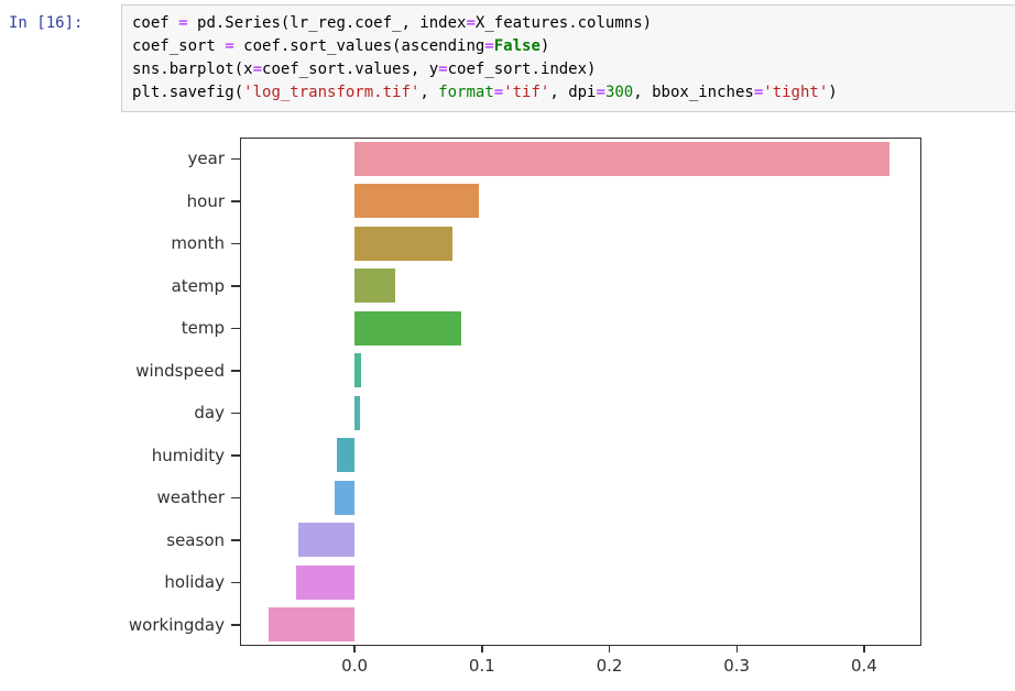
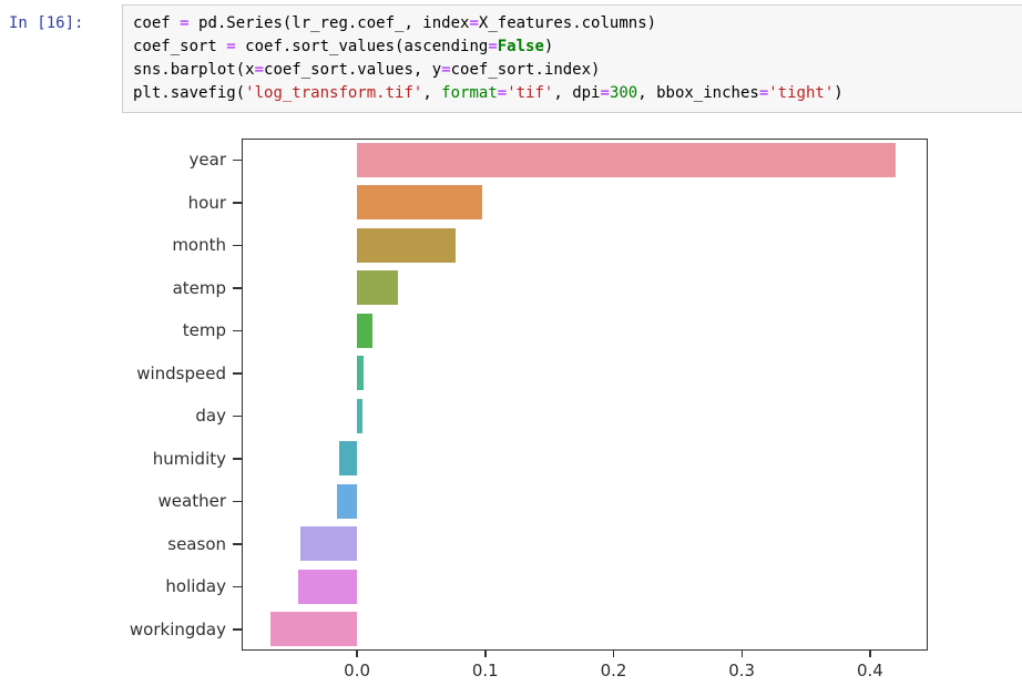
temp: 0.084 -> 0.012
